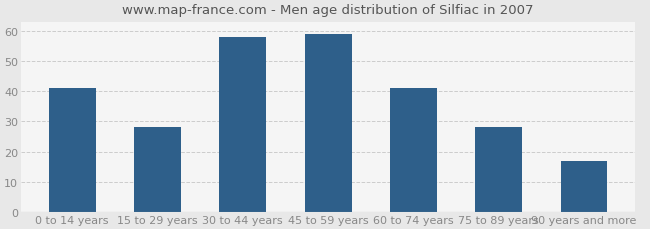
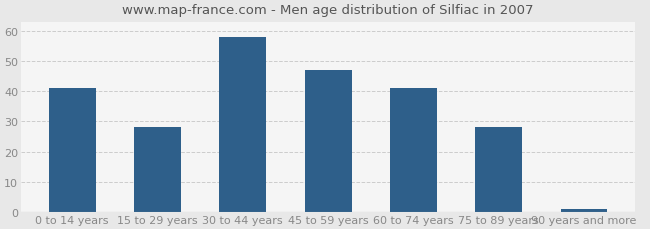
45 to 59 years: 59 -> 47
90 years and more: 17 -> 1
